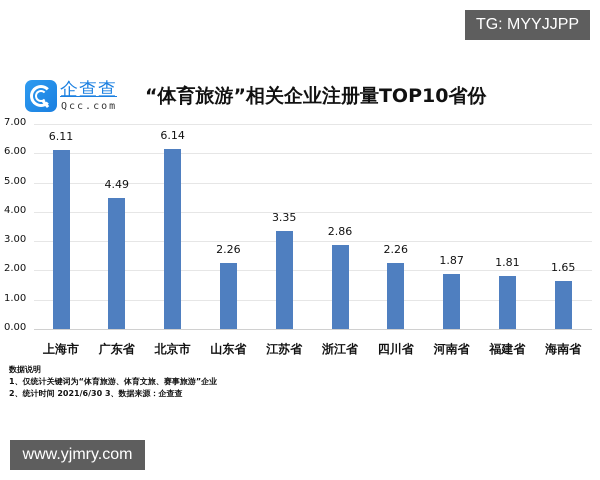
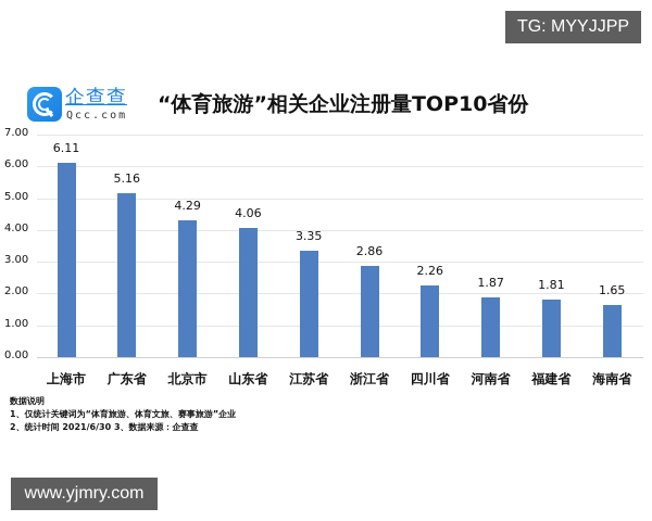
广东省: 4.49 -> 5.16
北京市: 6.14 -> 4.29
山东省: 2.26 -> 4.06
